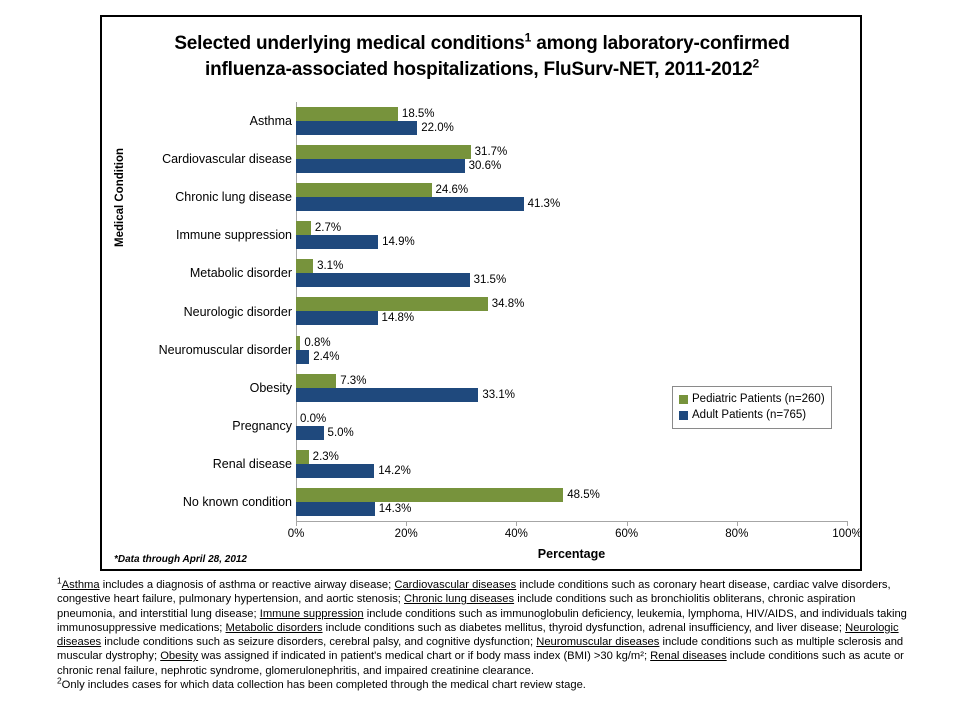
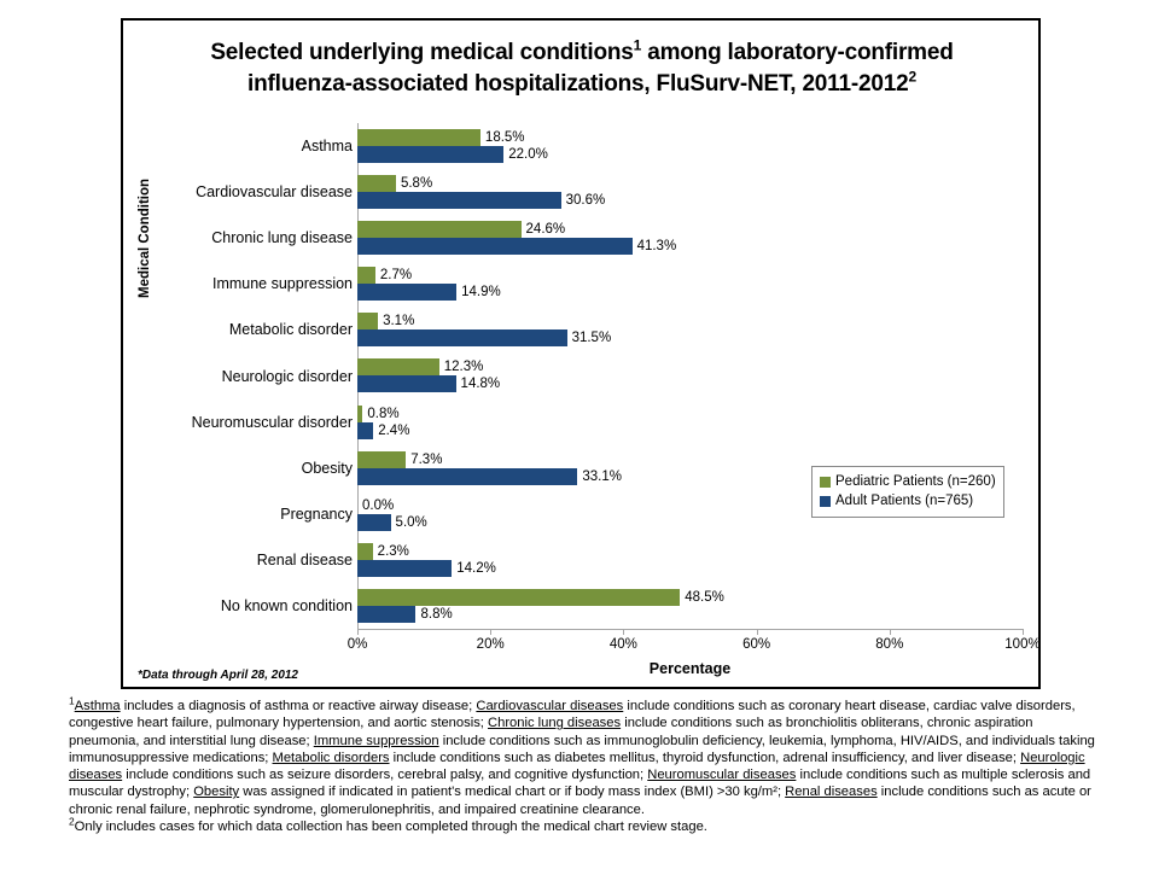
Pediatric Patients (n=260)/Cardiovascular disease: 31.7% -> 5.8%
Pediatric Patients (n=260)/Neurologic disorder: 34.8% -> 12.3%
Adult Patients (n=765)/No known condition: 14.3% -> 8.8%
